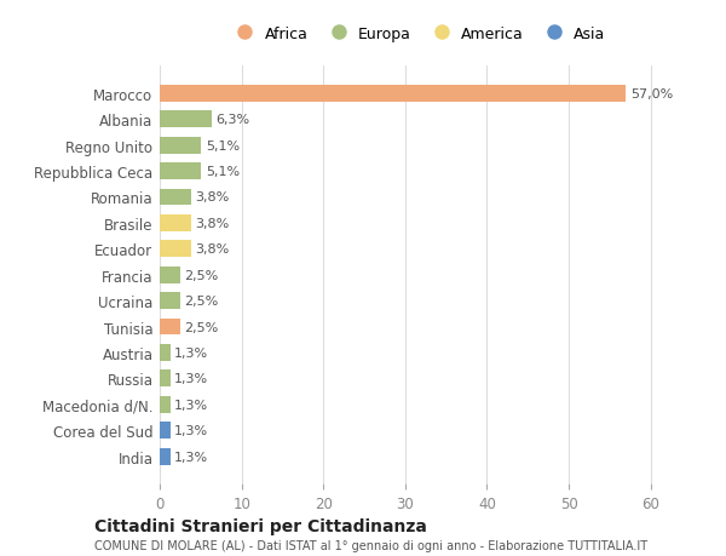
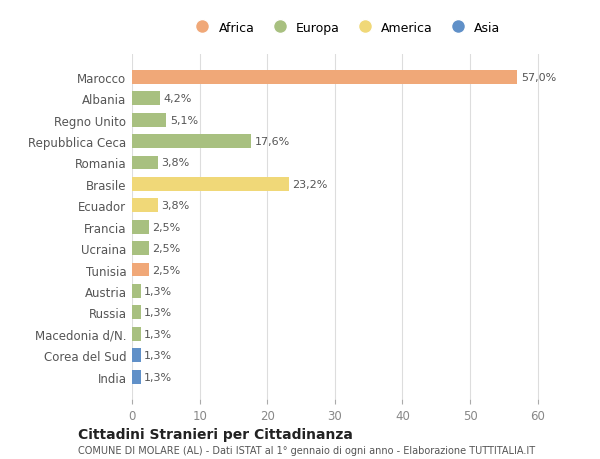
Albania: 6,3% -> 4,2%
Repubblica Ceca: 5,1% -> 17,6%
Brasile: 3,8% -> 23,2%
